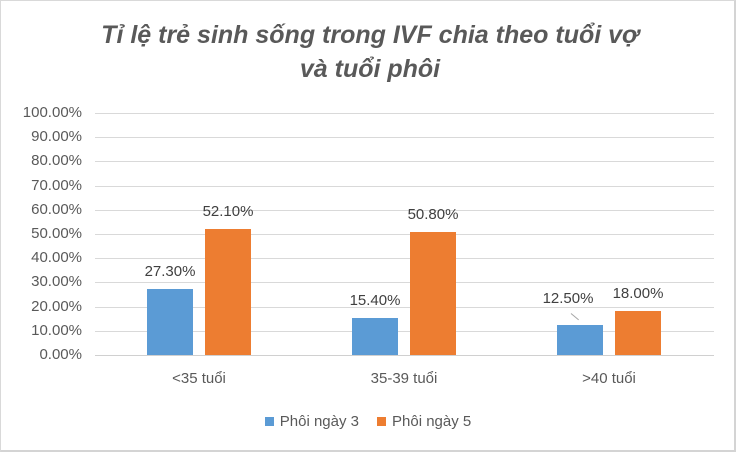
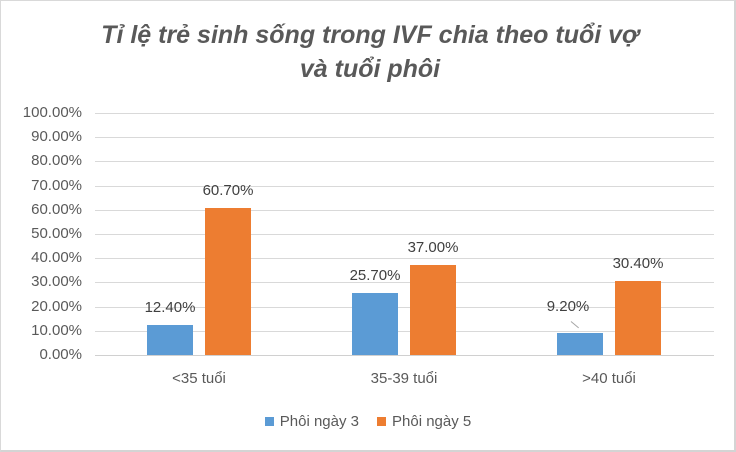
Phôi ngày 3/<35 tuổi: 27.30% -> 12.40%
Phôi ngày 5/<35 tuổi: 52.10% -> 60.70%
Phôi ngày 3/35-39 tuổi: 15.40% -> 25.70%
Phôi ngày 5/35-39 tuổi: 50.80% -> 37.00%
Phôi ngày 3/>40 tuổi: 12.50% -> 9.20%
Phôi ngày 5/>40 tuổi: 18.00% -> 30.40%
